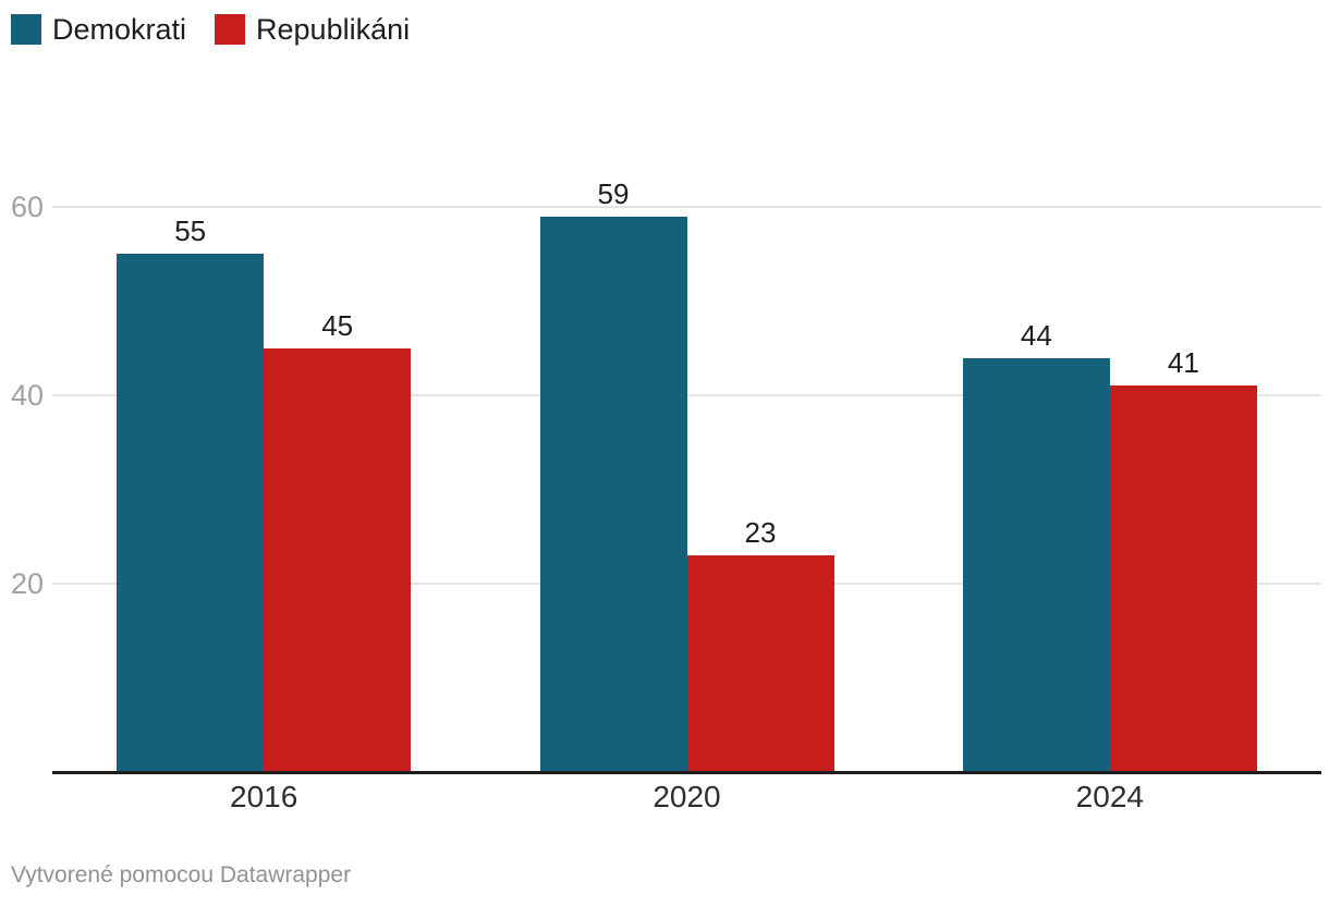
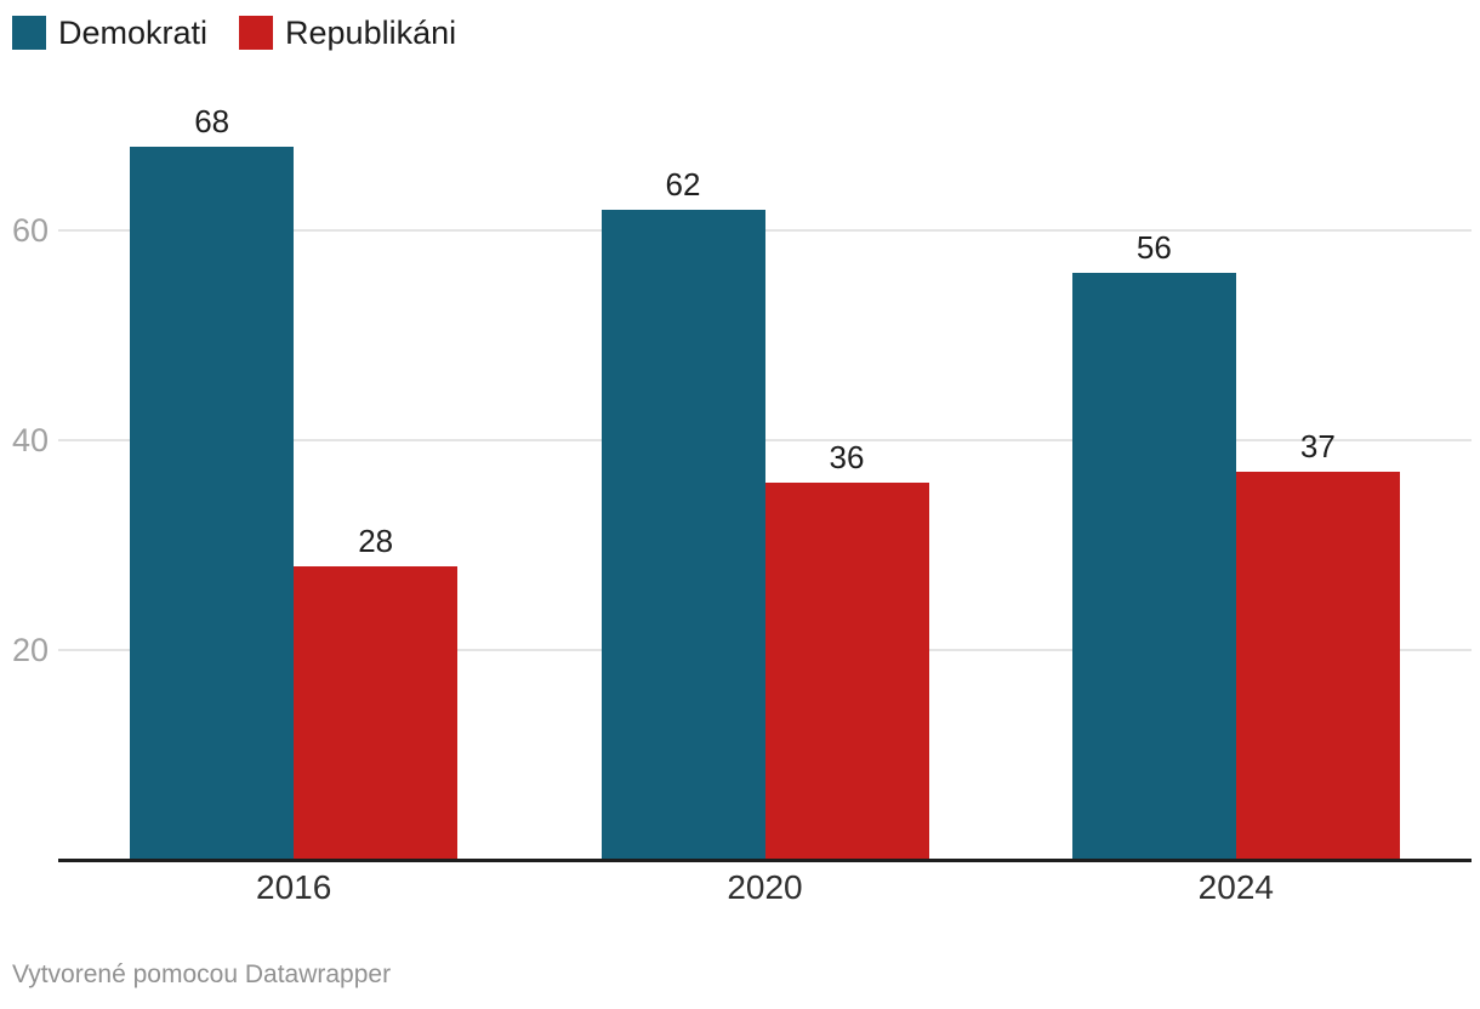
Demokrati/2016: 55 -> 68
Republikáni/2016: 45 -> 28
Demokrati/2020: 59 -> 62
Republikáni/2020: 23 -> 36
Demokrati/2024: 44 -> 56
Republikáni/2024: 41 -> 37
